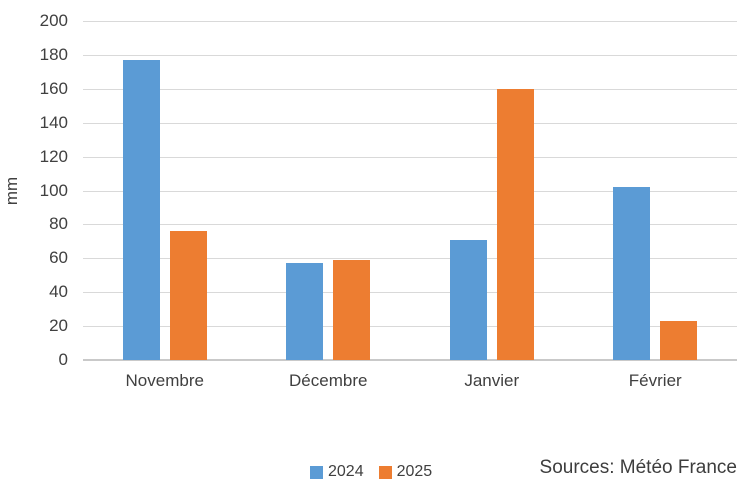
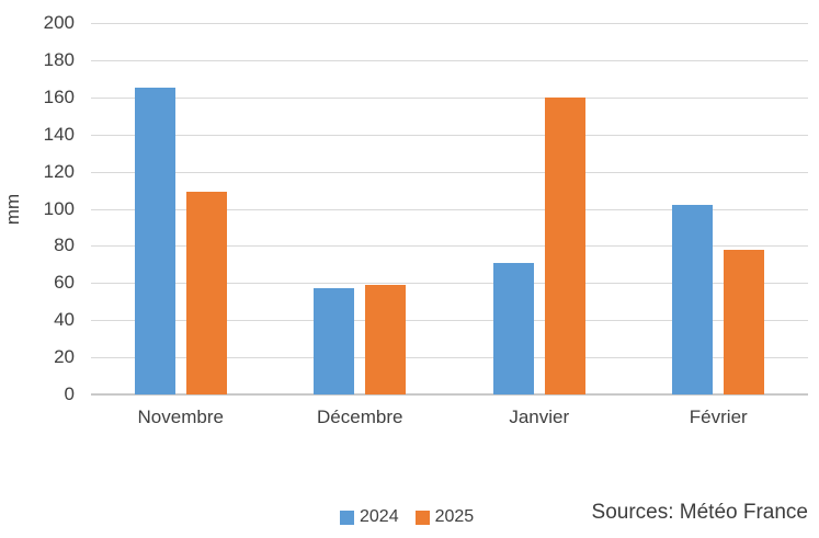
2024/Novembre: 177 -> 165
2025/Novembre: 76 -> 109
2025/Février: 23 -> 78
